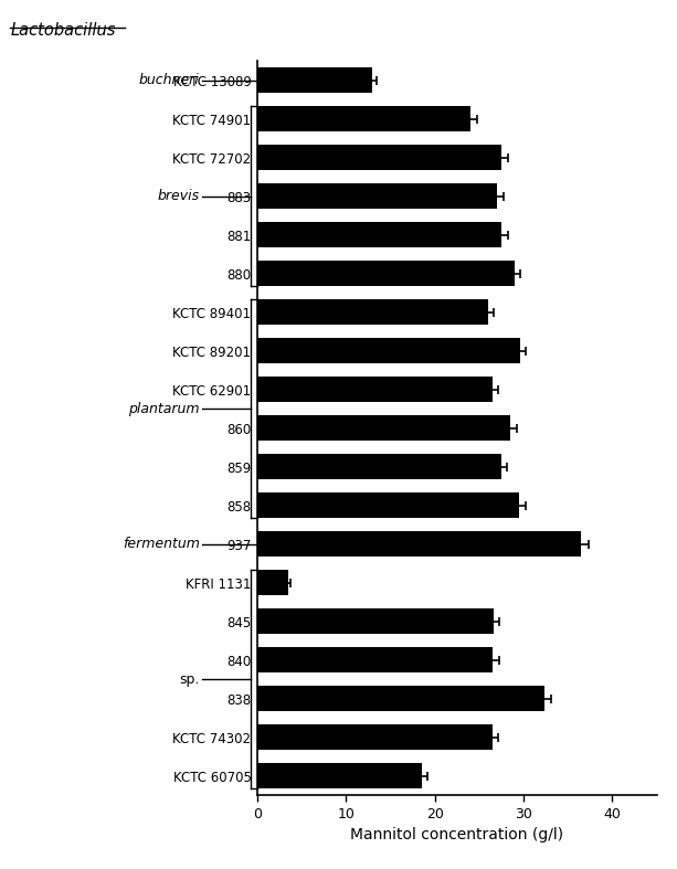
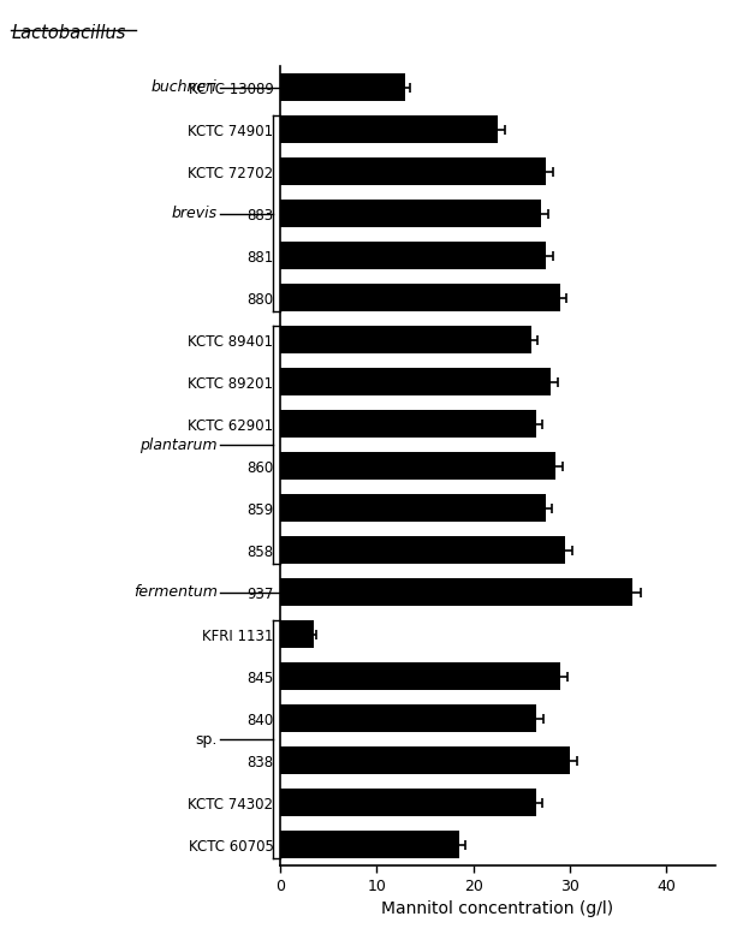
KCTC 74901: 24.0 -> 22.5
KCTC 89201: 29.6 -> 28.0
845: 26.6 -> 29.0
838: 32.4 -> 30.0
